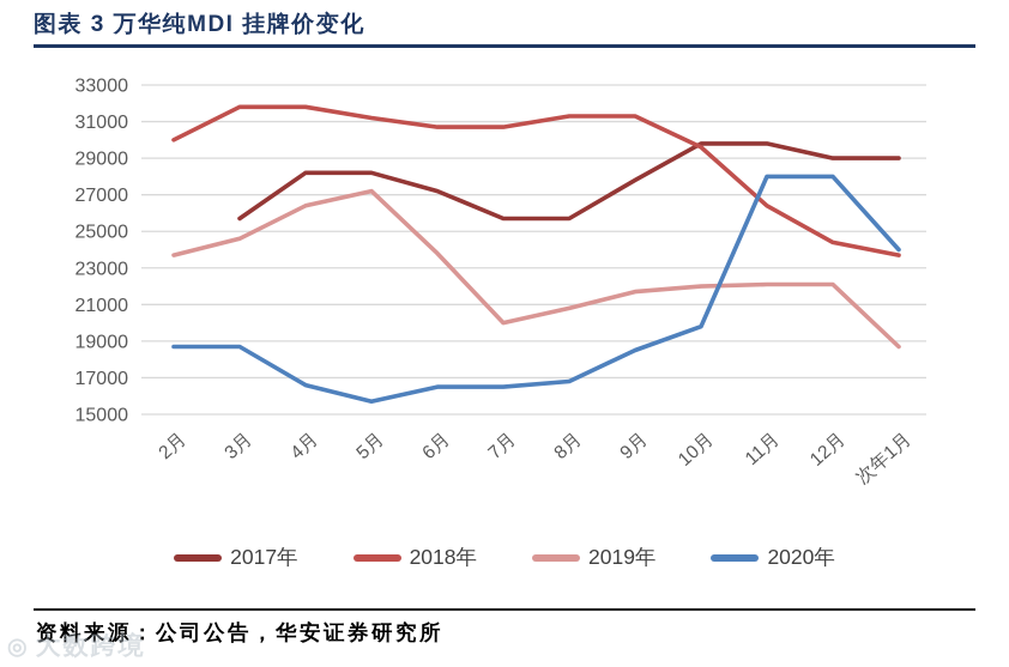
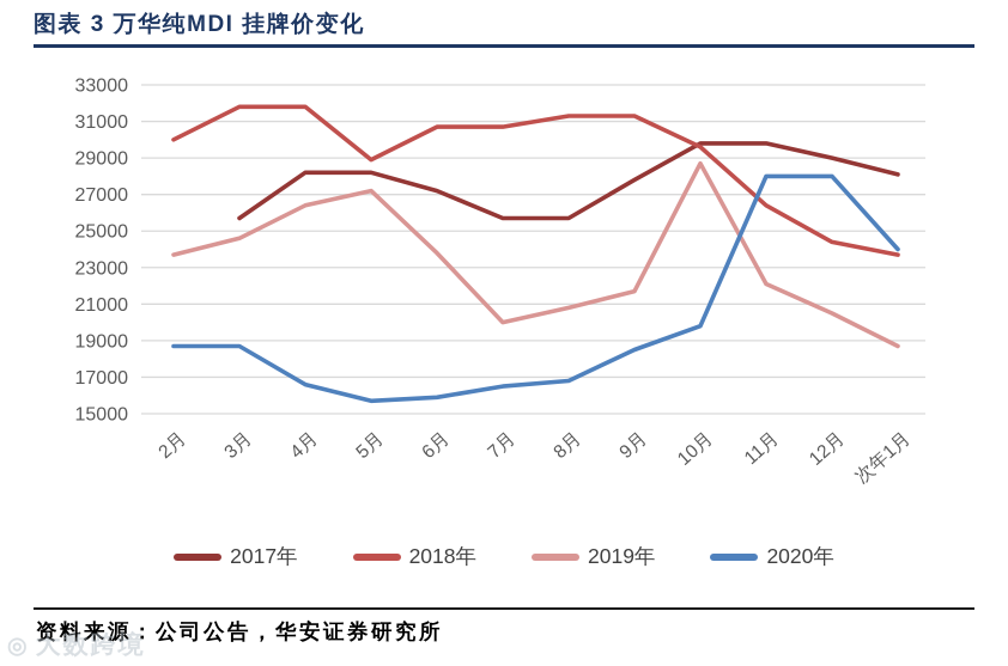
2018年/5月: 31200 -> 28900
2020年/6月: 16500 -> 15900
2019年/10月: 22000 -> 28700
2019年/12月: 22100 -> 20500
2017年/次年1月: 29000 -> 28100
